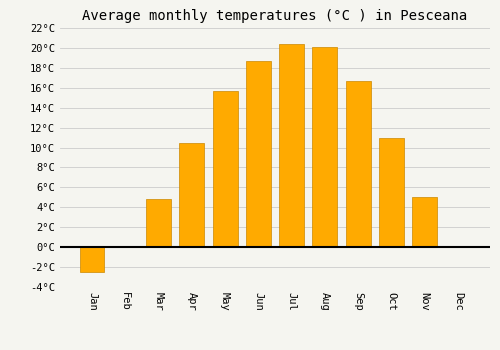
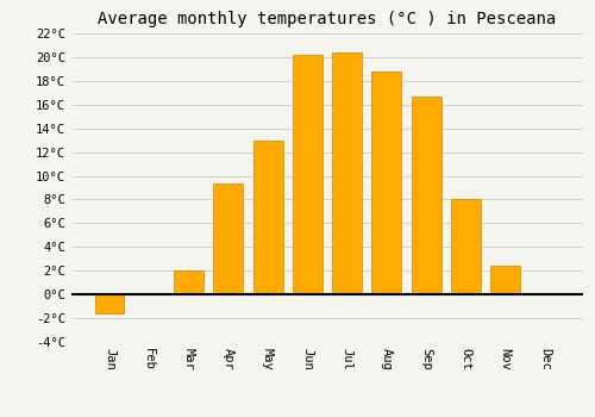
Jan: -2.5°C -> -1.6°C
Mar: 4.8°C -> 2.0°C
Apr: 10.5°C -> 9.4°C
May: 15.7°C -> 13.0°C
Jun: 18.7°C -> 20.2°C
Aug: 20.1°C -> 18.8°C
Oct: 11.0°C -> 8.0°C
Nov: 5.0°C -> 2.4°C
